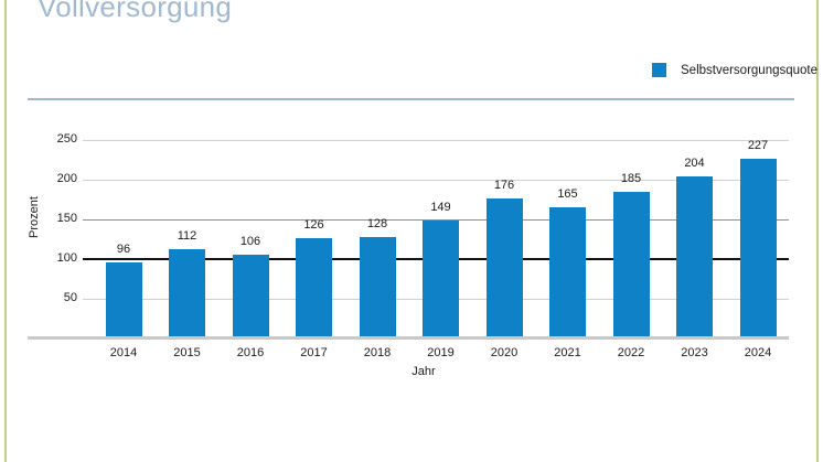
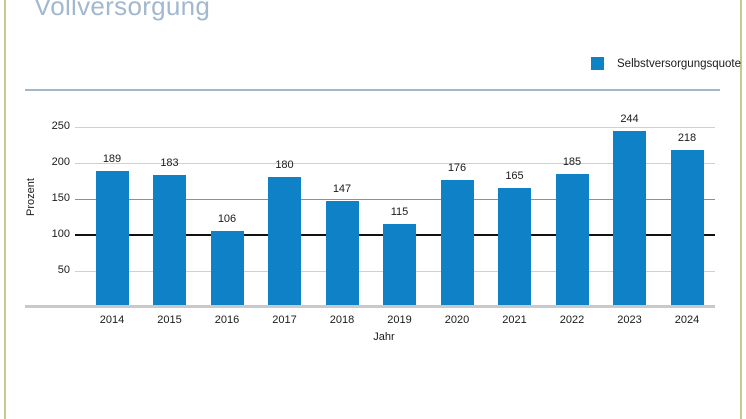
2014: 96 -> 189
2015: 112 -> 183
2017: 126 -> 180
2018: 128 -> 147
2019: 149 -> 115
2023: 204 -> 244
2024: 227 -> 218
